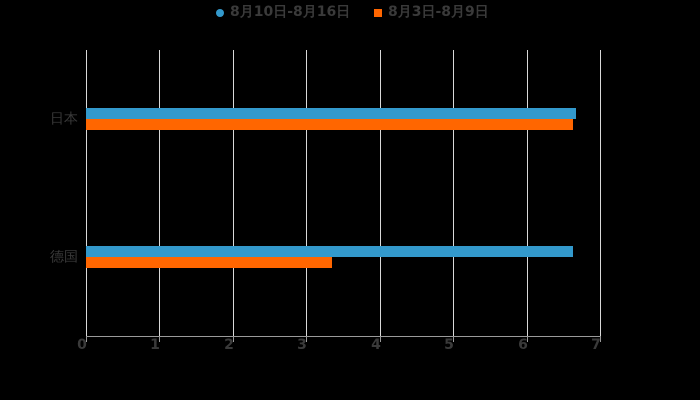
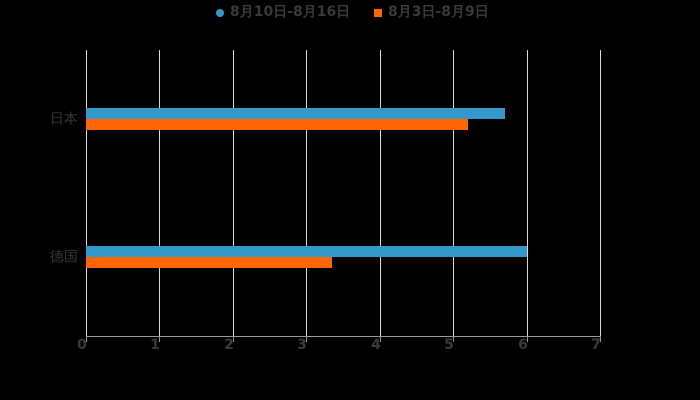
8月10日-8月16日/日本: 6.7 -> 5.7
8月3日-8月9日/日本: 6.6 -> 5.2
8月10日-8月16日/德国: 6.6 -> 6.0
